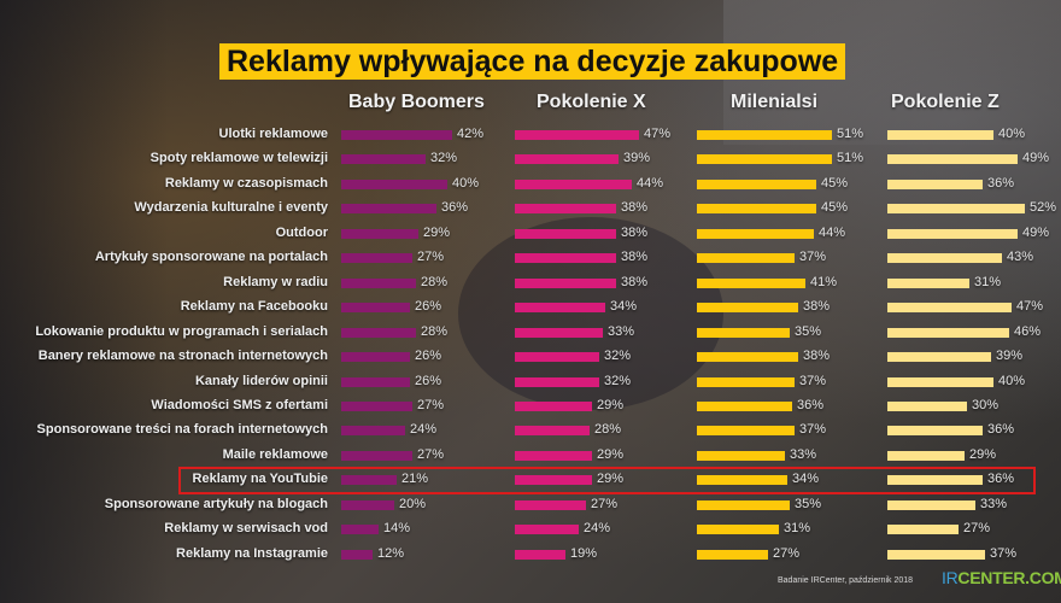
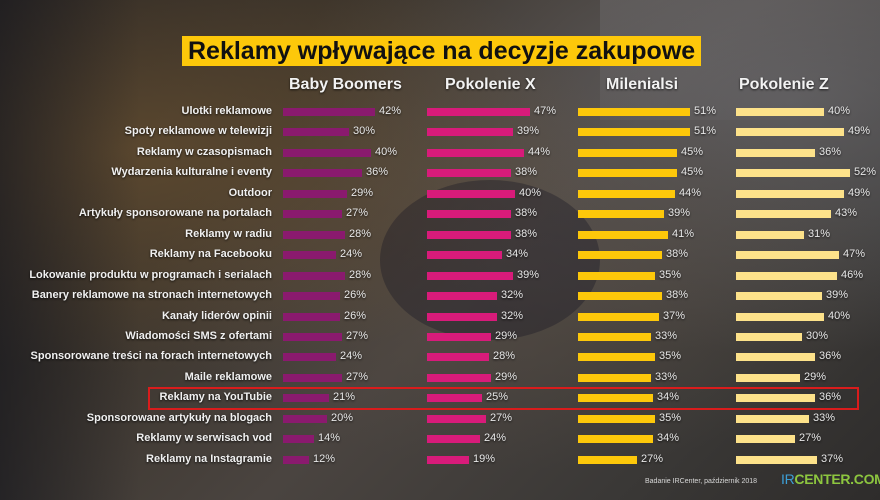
Baby Boomers/Spoty reklamowe w telewizji: 32% -> 30%
Pokolenie X/Outdoor: 38% -> 40%
Milenialsi/Artykuły sponsorowane na portalach: 37% -> 39%
Baby Boomers/Reklamy na Facebooku: 26% -> 24%
Pokolenie X/Lokowanie produktu w programach i serialach: 33% -> 39%
Milenialsi/Wiadomości SMS z ofertami: 36% -> 33%
Milenialsi/Sponsorowane treści na forach internetowych: 37% -> 35%
Pokolenie X/Reklamy na YouTubie: 29% -> 25%
Milenialsi/Reklamy w serwisach vod: 31% -> 34%
